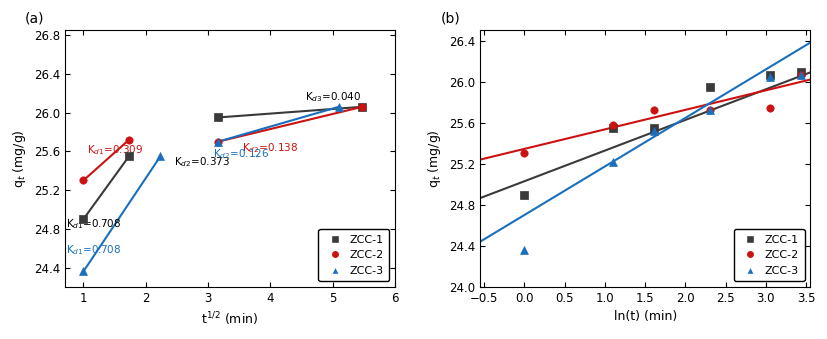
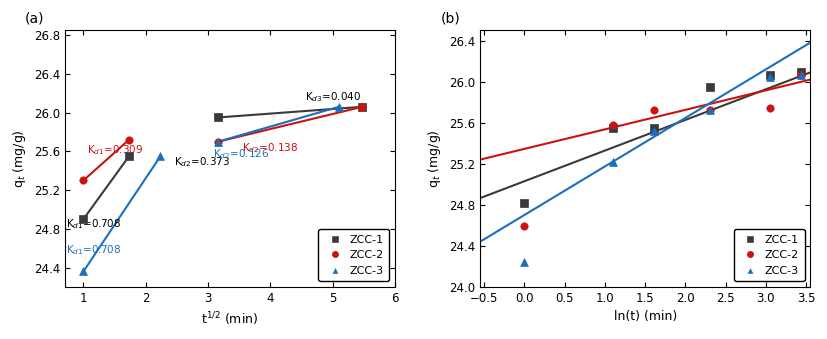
ZCC-1/0.0: 24.90 -> 24.82
ZCC-2/0.0: 25.30 -> 24.59
ZCC-3/0.0: 24.36 -> 24.24
